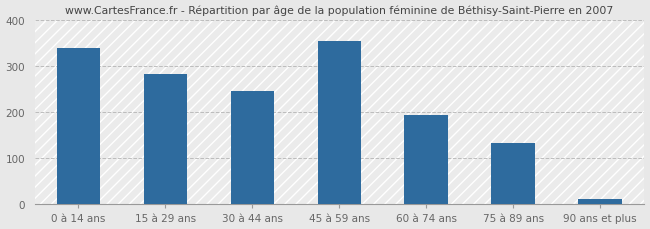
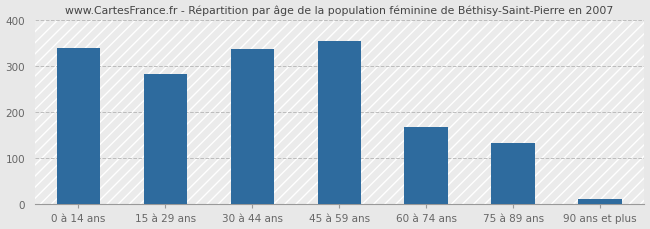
30 à 44 ans: 245 -> 337
60 à 74 ans: 195 -> 168
